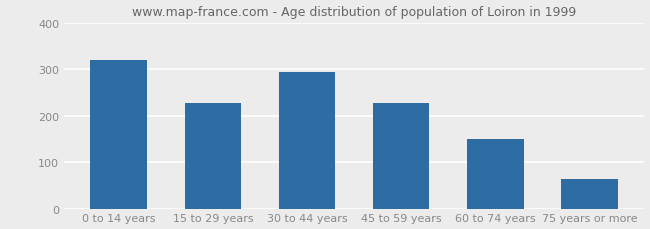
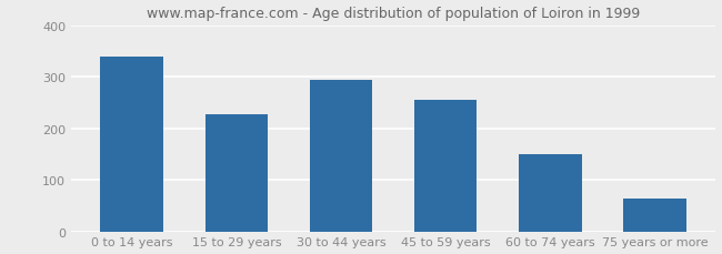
0 to 14 years: 320 -> 340
45 to 59 years: 228 -> 255
